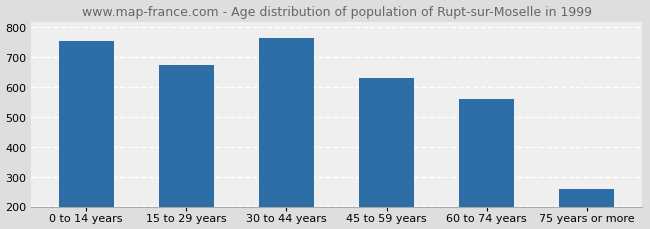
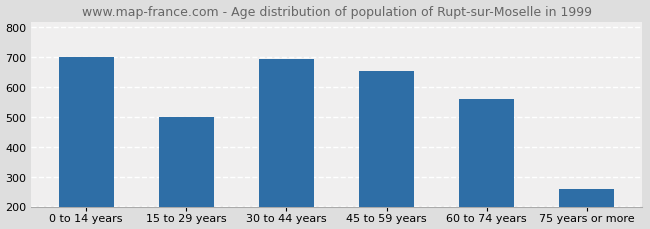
0 to 14 years: 755 -> 700
15 to 29 years: 675 -> 500
30 to 44 years: 765 -> 695
45 to 59 years: 630 -> 655
